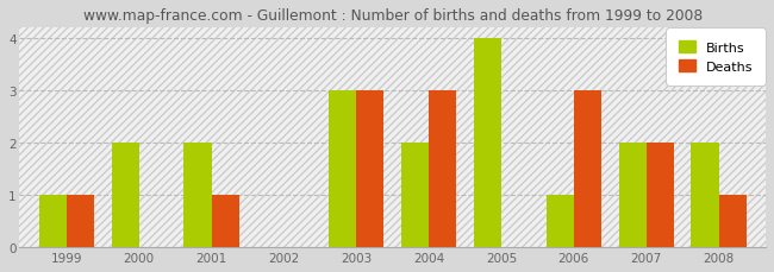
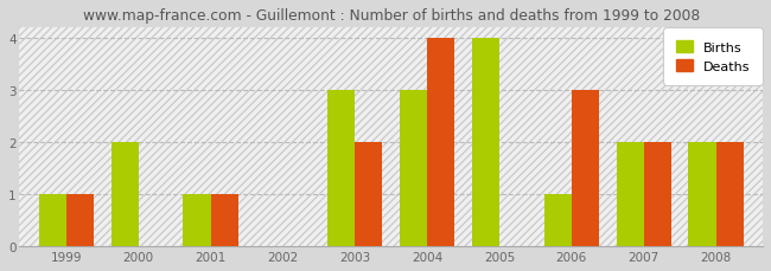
Births/2001: 2 -> 1
Deaths/2003: 3 -> 2
Births/2004: 2 -> 3
Deaths/2004: 3 -> 4
Deaths/2008: 1 -> 2
